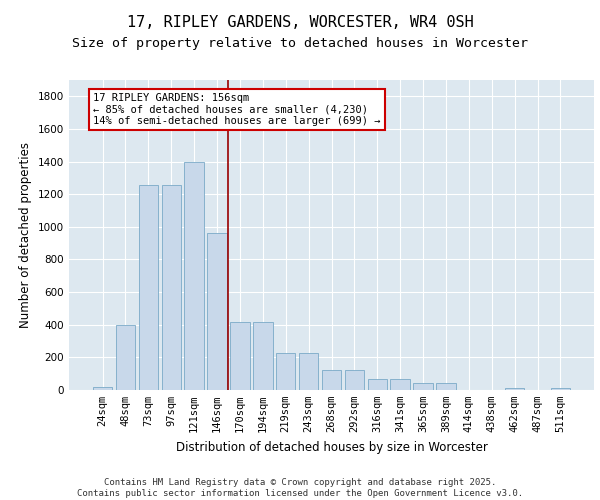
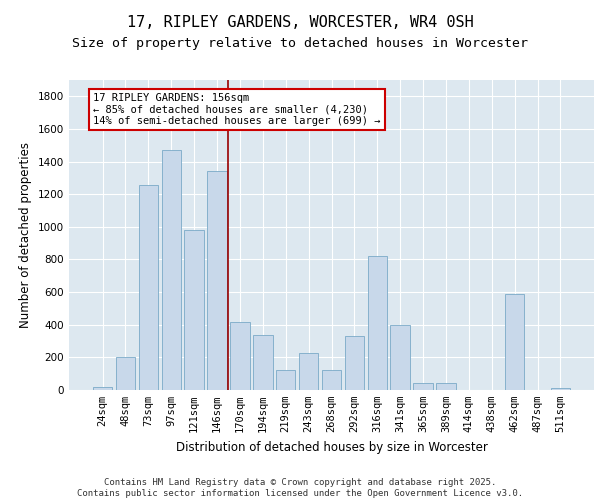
48sqm: 400 -> 200
97sqm: 1260 -> 1470
121sqm: 1400 -> 980
146sqm: 960 -> 1340
194sqm: 420 -> 340
219sqm: 220 -> 120
292sqm: 120 -> 330
316sqm: 60 -> 820
341sqm: 60 -> 400
462sqm: 20 -> 590
